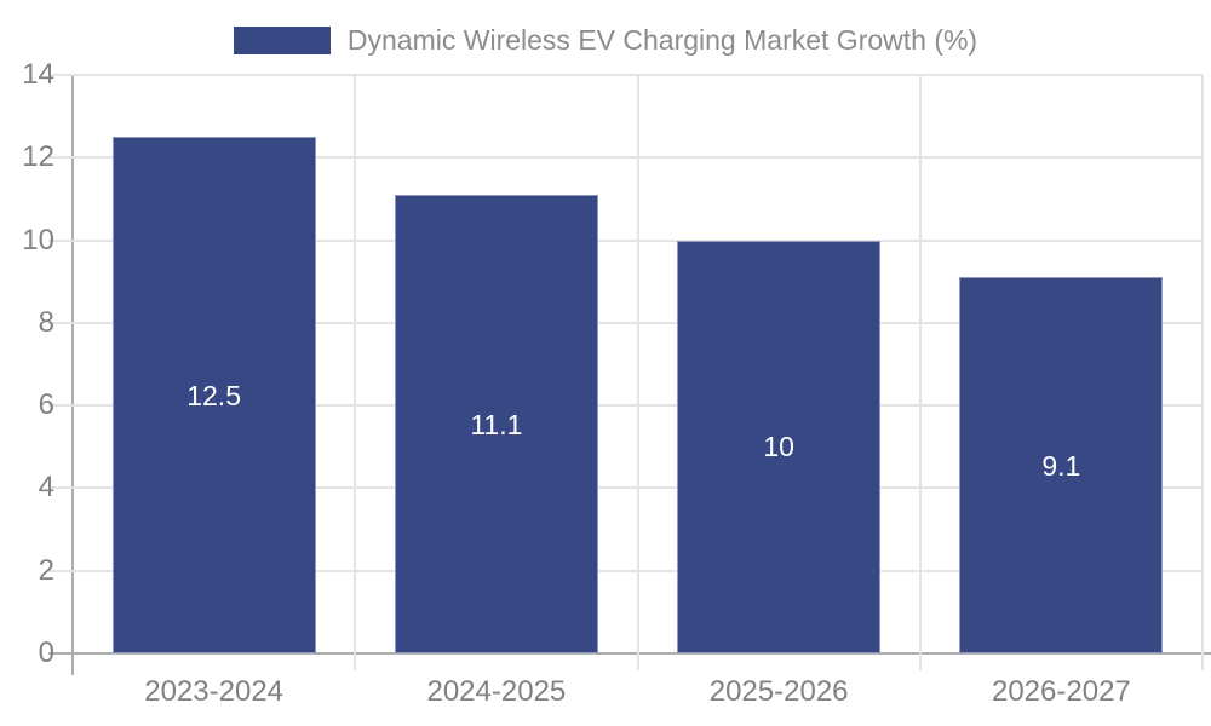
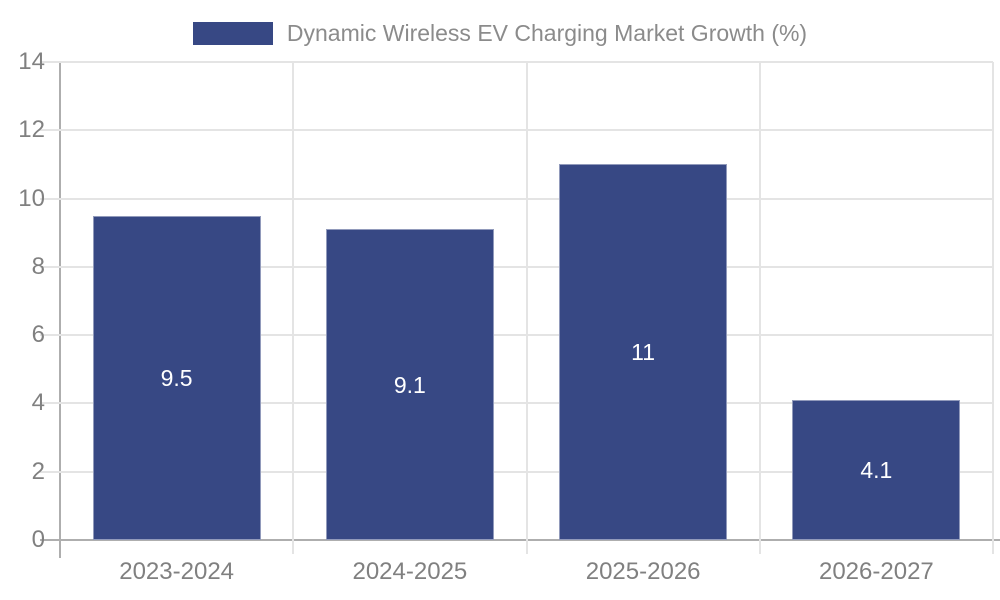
2023-2024: 12.5 -> 9.5
2024-2025: 11.1 -> 9.1
2025-2026: 10 -> 11
2026-2027: 9.1 -> 4.1
